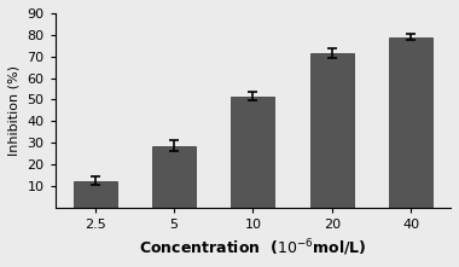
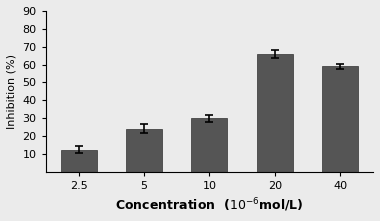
5: 28 -> 24
10: 52 -> 30
20: 72 -> 66
40: 79 -> 59
